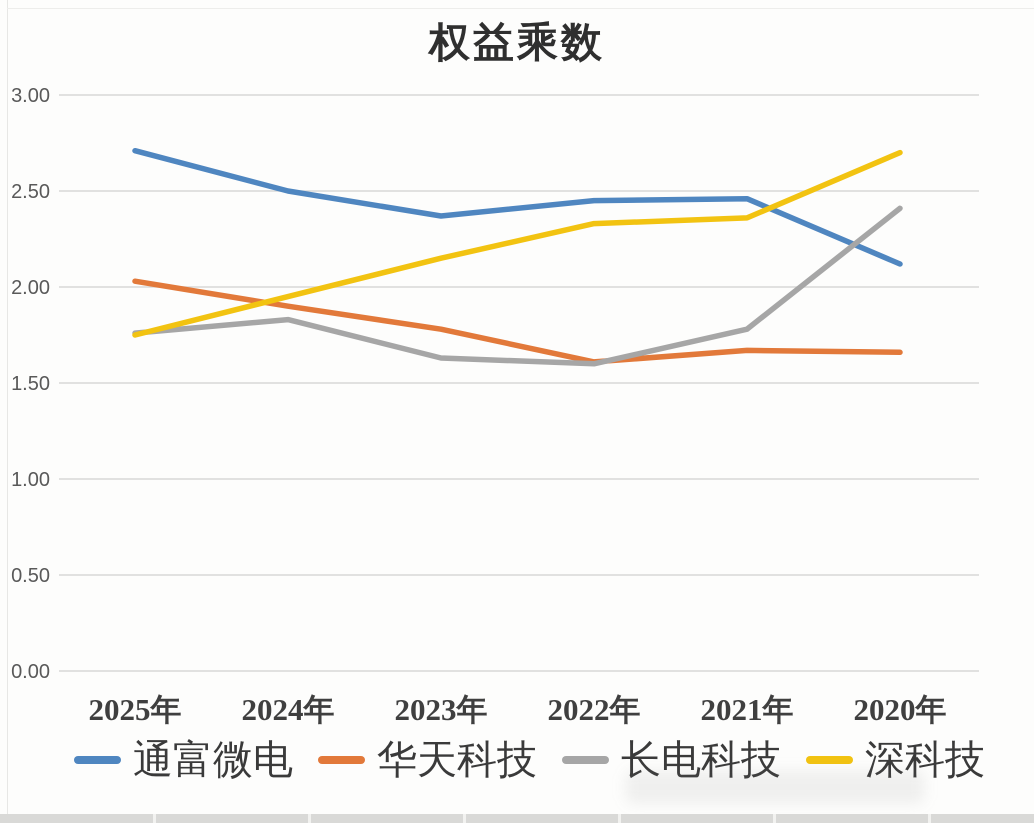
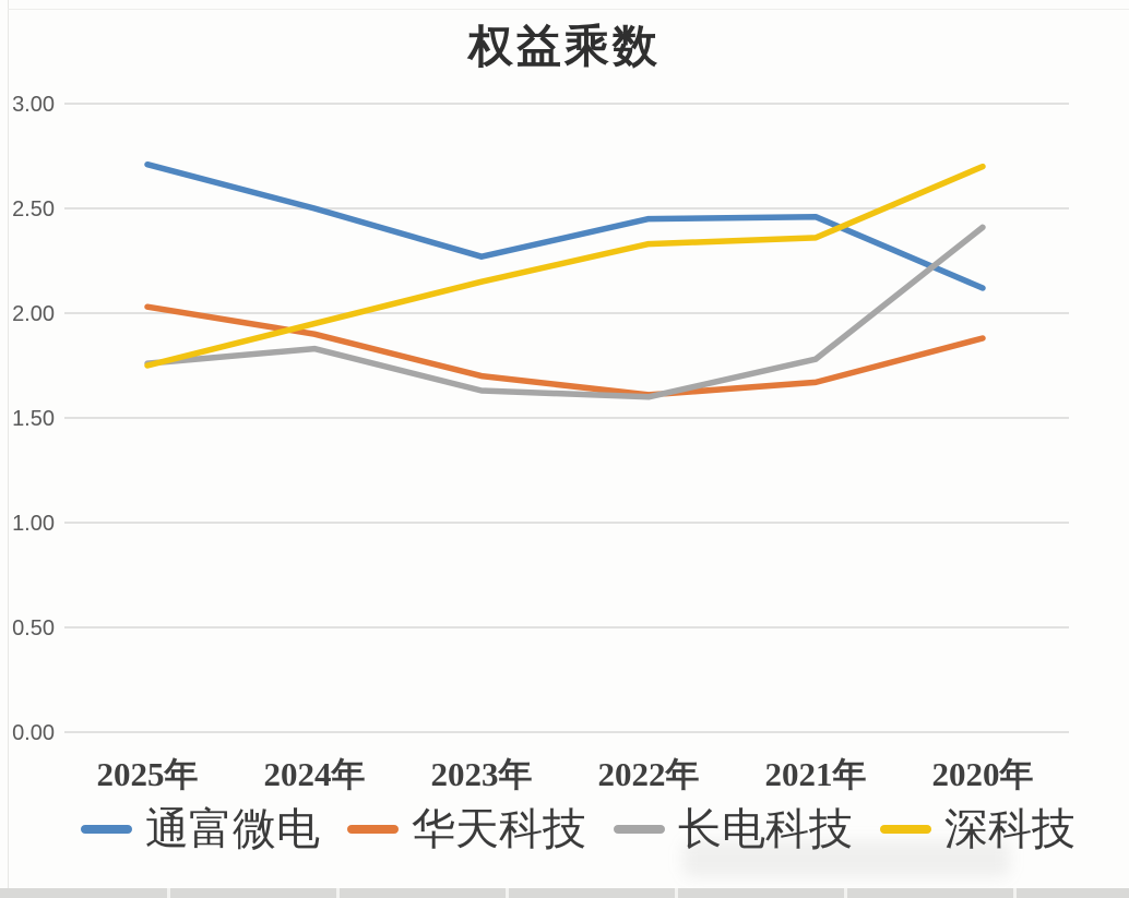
通富微电/2023年: 2.37 -> 2.27
华天科技/2023年: 1.78 -> 1.70
华天科技/2020年: 1.66 -> 1.88
